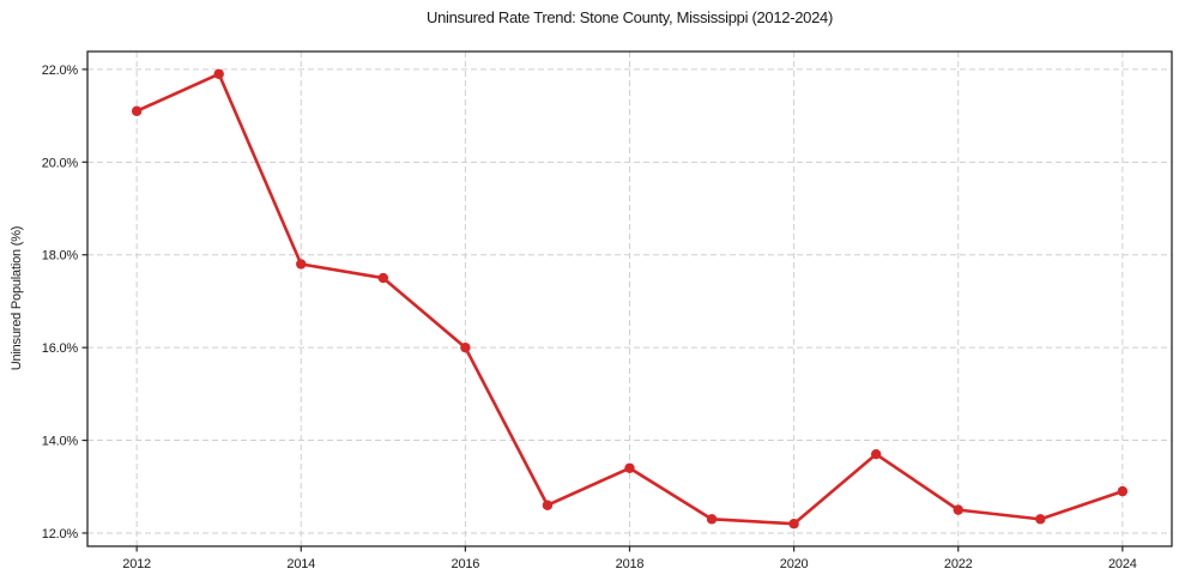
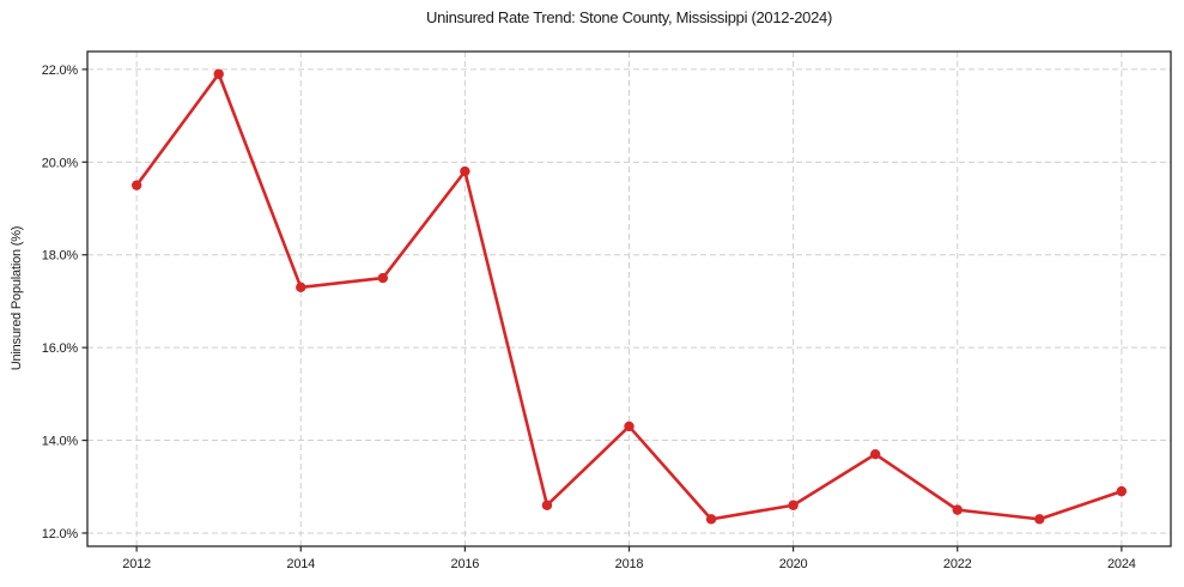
2012: 21.1% -> 19.5%
2014: 17.8% -> 17.3%
2016: 16.0% -> 19.8%
2018: 13.4% -> 14.3%
2020: 12.2% -> 12.6%
